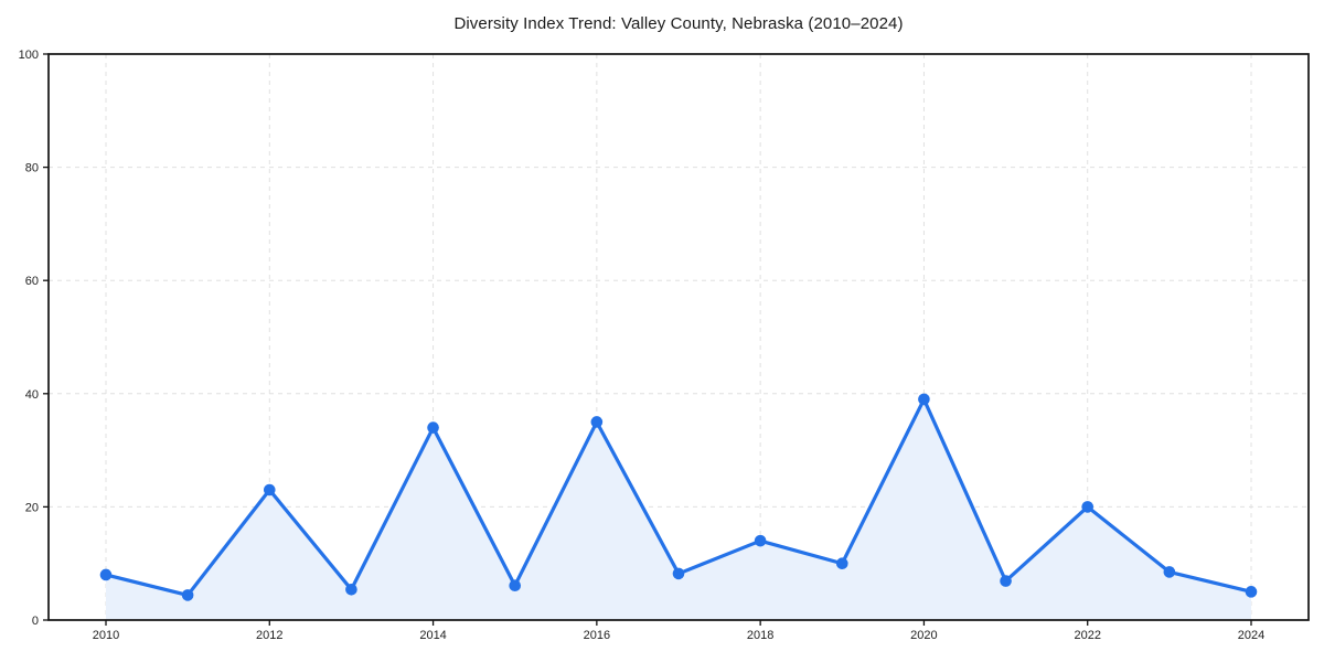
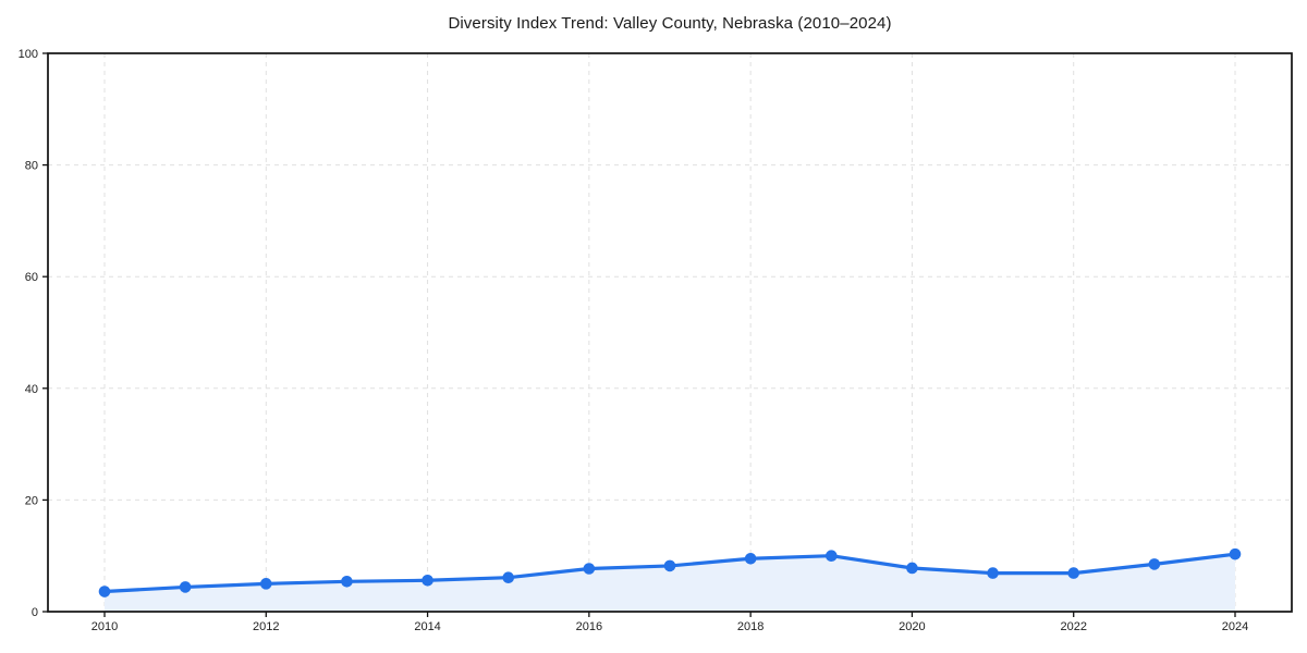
2010: 8 -> 4
2012: 23 -> 5
2014: 34 -> 6
2016: 35 -> 8
2018: 14 -> 10
2020: 39 -> 8
2022: 20 -> 7
2024: 5 -> 10
